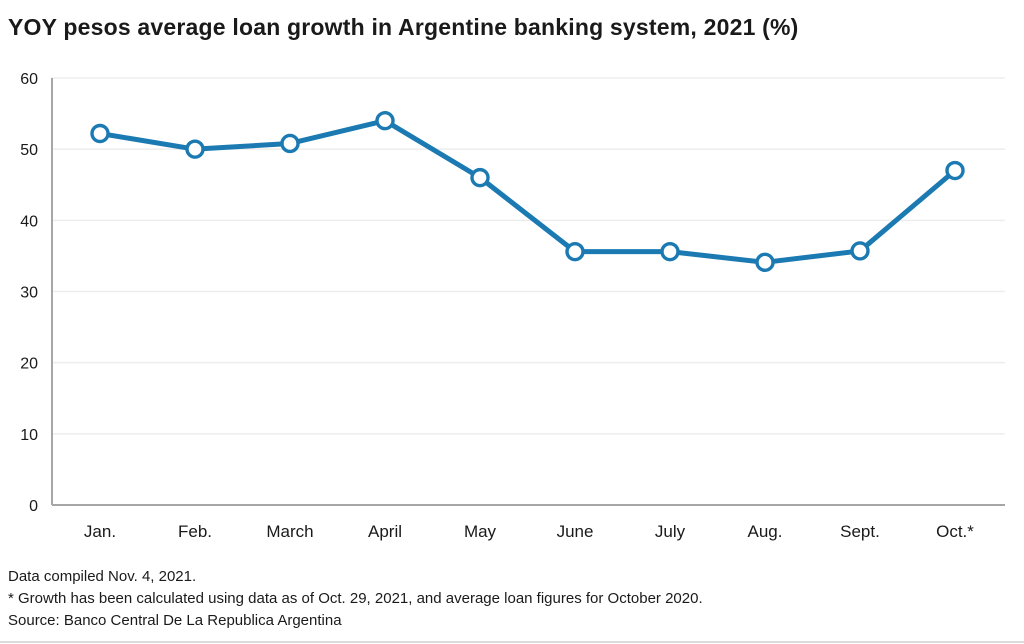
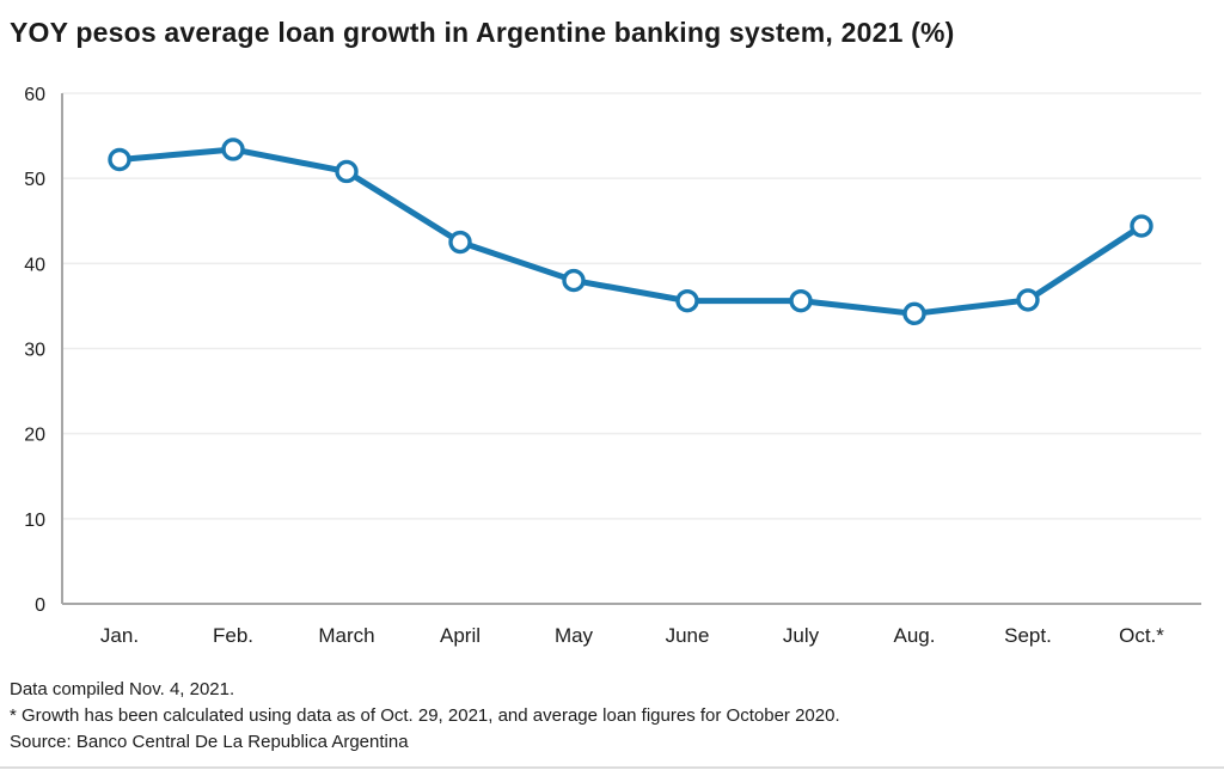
Feb.: 50 -> 53
April: 54 -> 42
May: 46 -> 38
Oct.*: 47 -> 44
